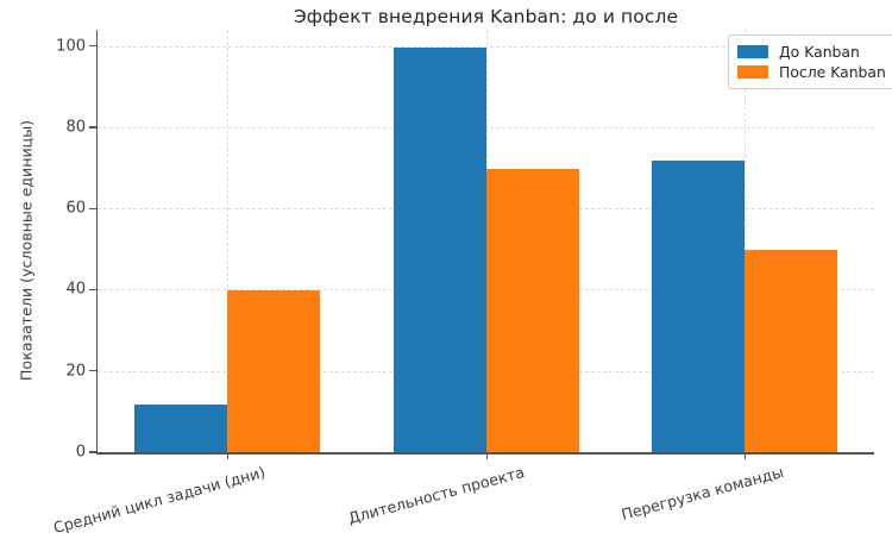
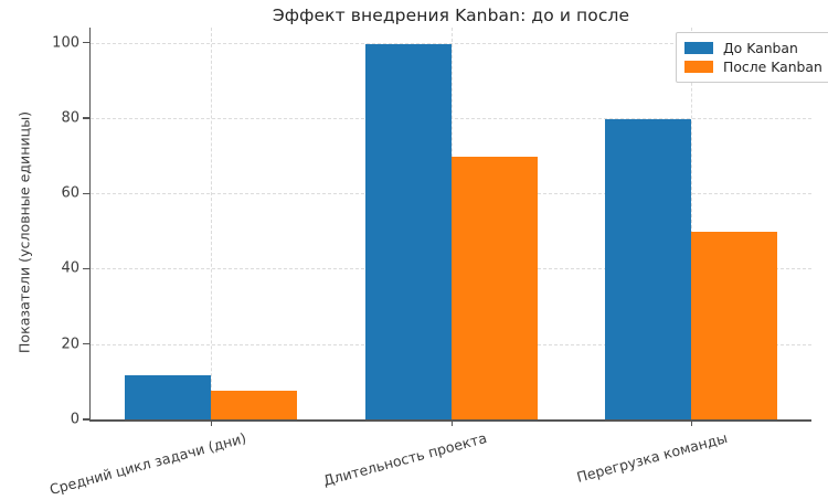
После Kanban/Средний цикл задачи (дни): 40 -> 8
До Kanban/Перегрузка команды: 72 -> 80
